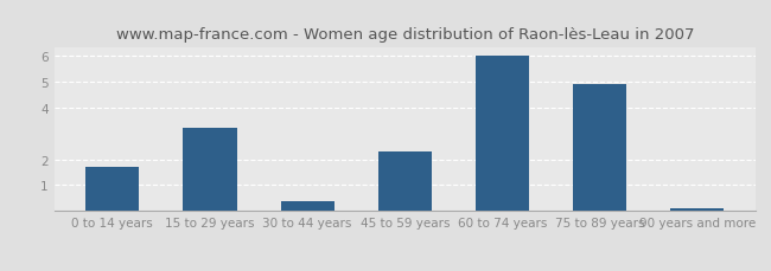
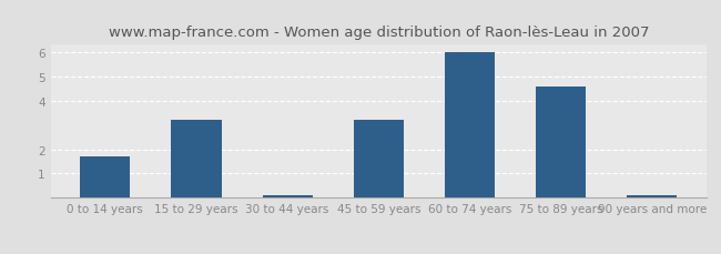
30 to 44 years: 0.4 -> 0.1
45 to 59 years: 2.3 -> 3.2
75 to 89 years: 4.9 -> 4.6
